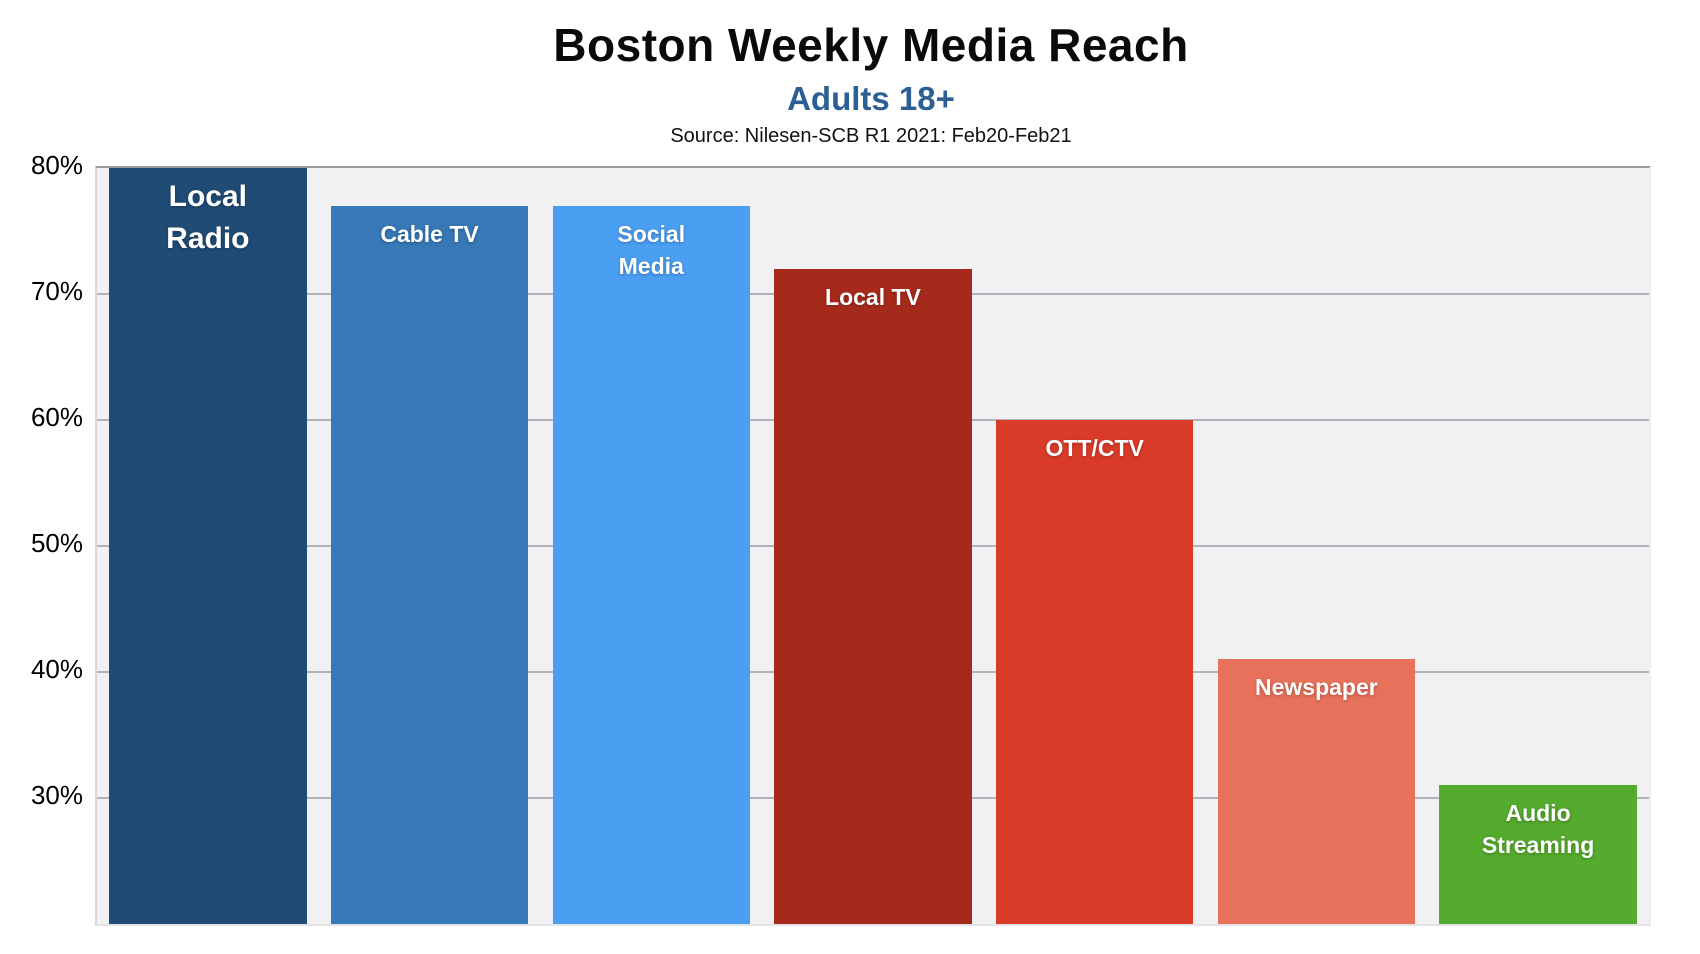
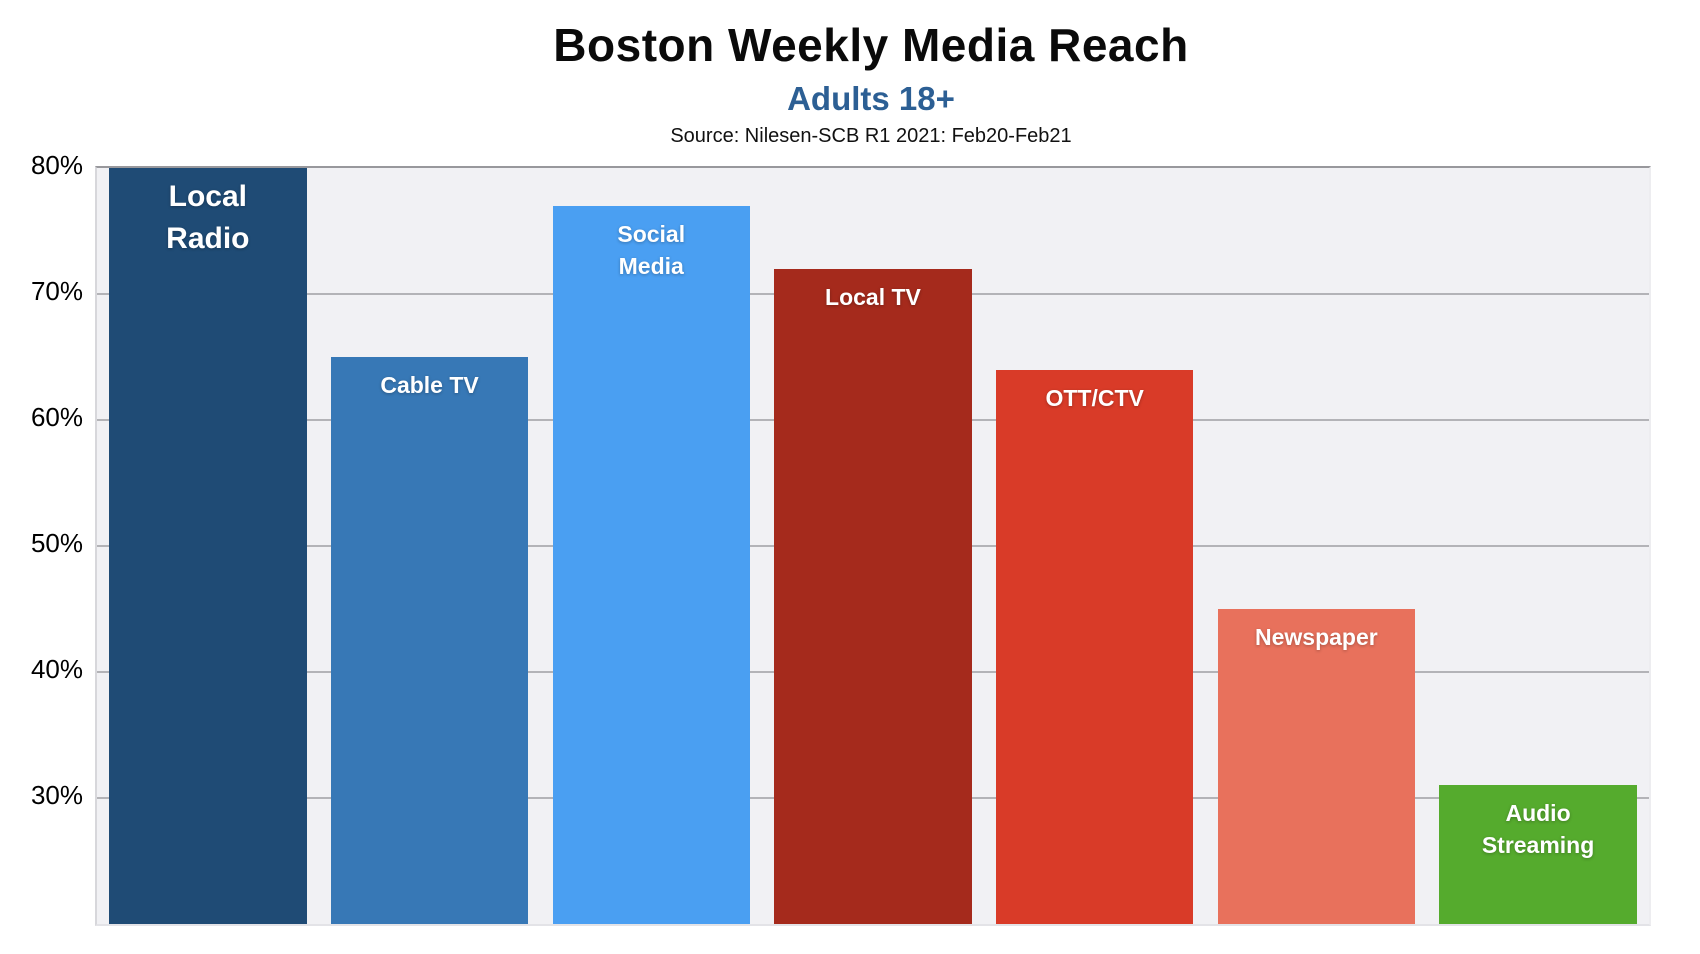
Cable TV: 77% -> 65%
OTT/CTV: 60% -> 64%
Newspaper: 41% -> 45%
